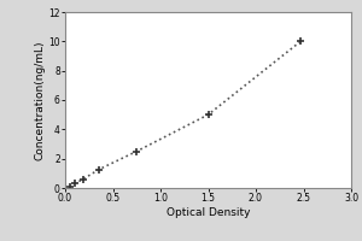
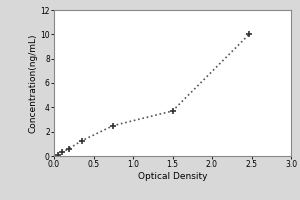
1.5: 5.0 -> 3.7
